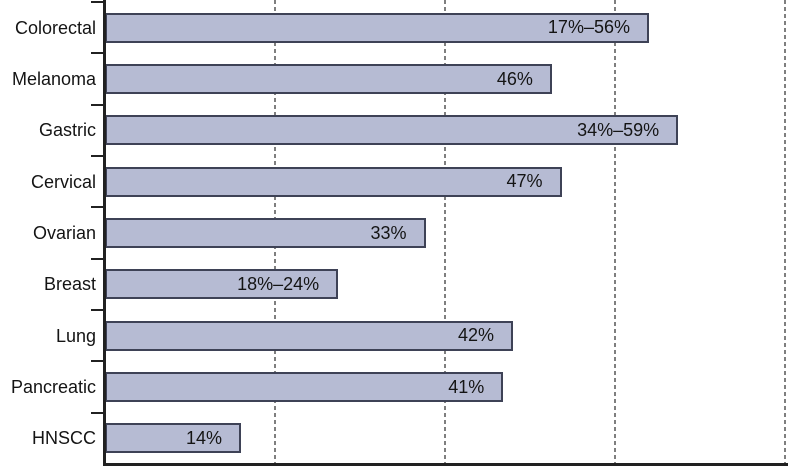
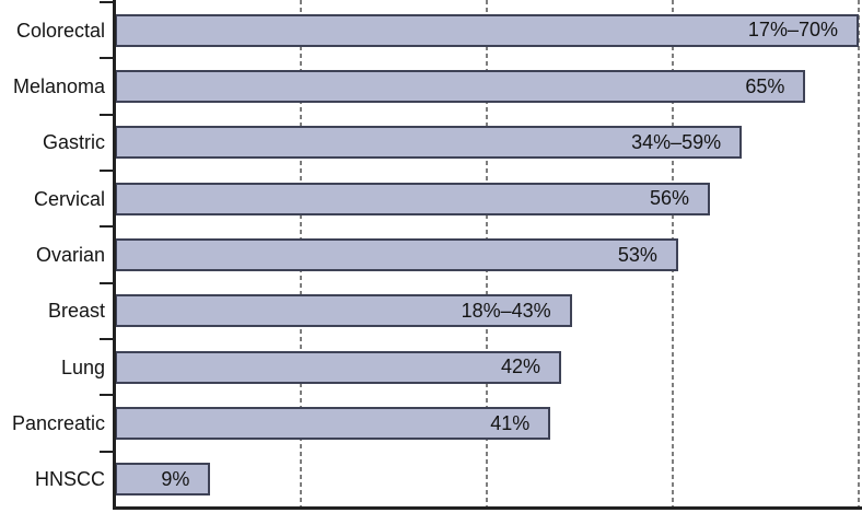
Colorectal: 56 -> 70
Melanoma: 46% -> 65%
Cervical: 47% -> 56%
Ovarian: 33% -> 53%
Breast: 24 -> 43
HNSCC: 14% -> 9%
